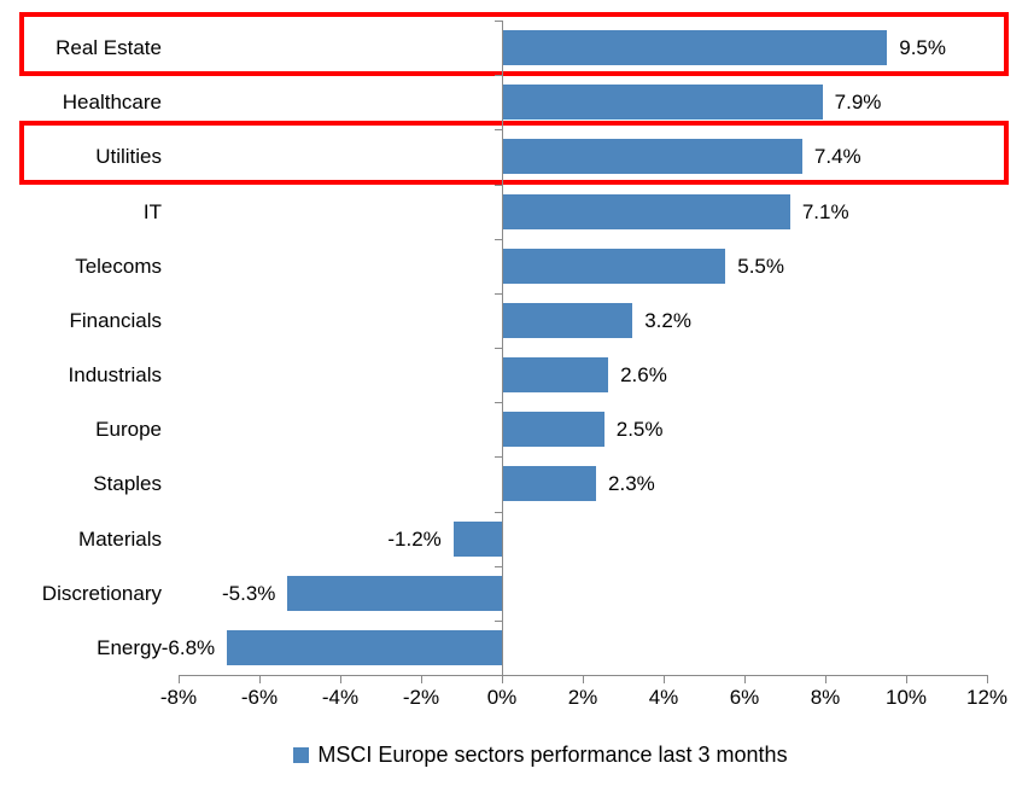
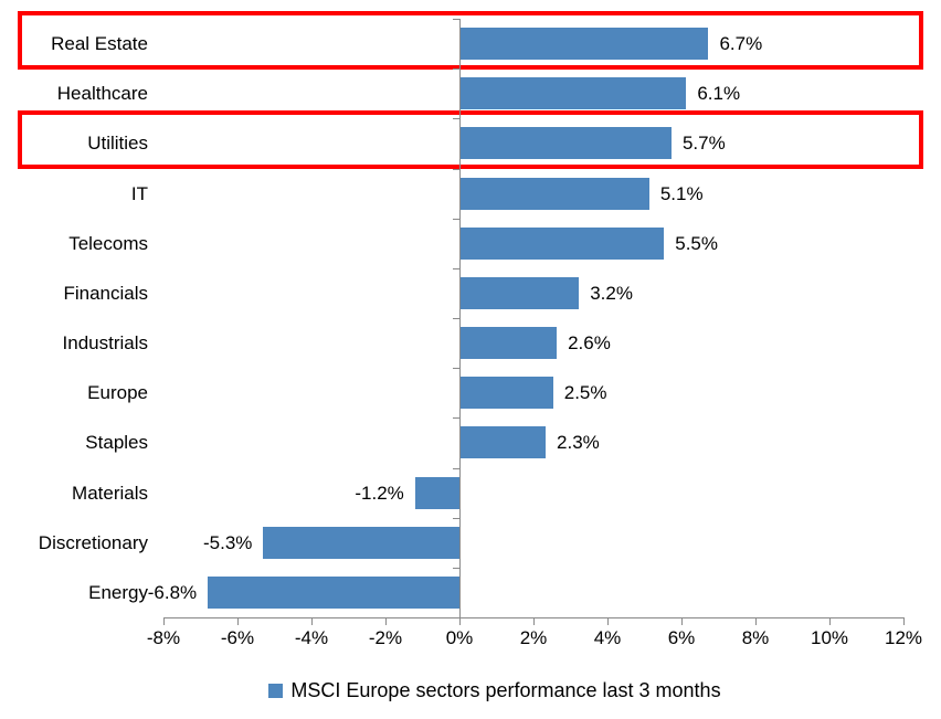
Real Estate: 9.5% -> 6.7%
Healthcare: 7.9% -> 6.1%
Utilities: 7.4% -> 5.7%
IT: 7.1% -> 5.1%
